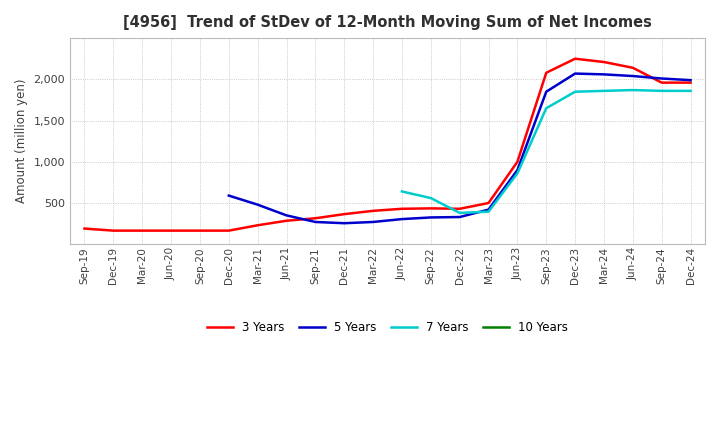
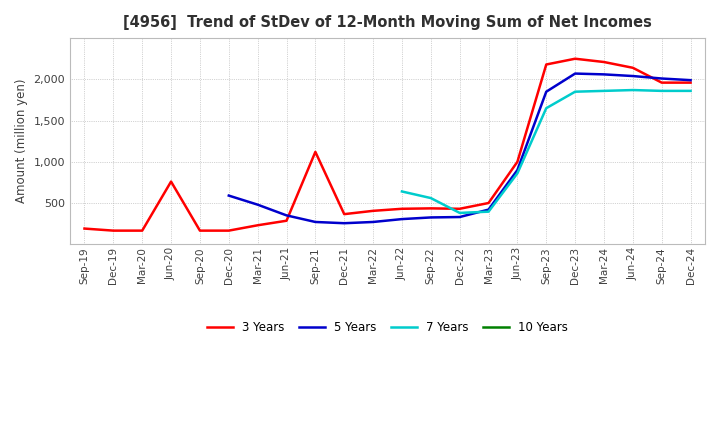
3 Years/Jun-20: 160 -> 760
3 Years/Sep-21: 320 -> 1,120
3 Years/Sep-23: 2,080 -> 2,180
